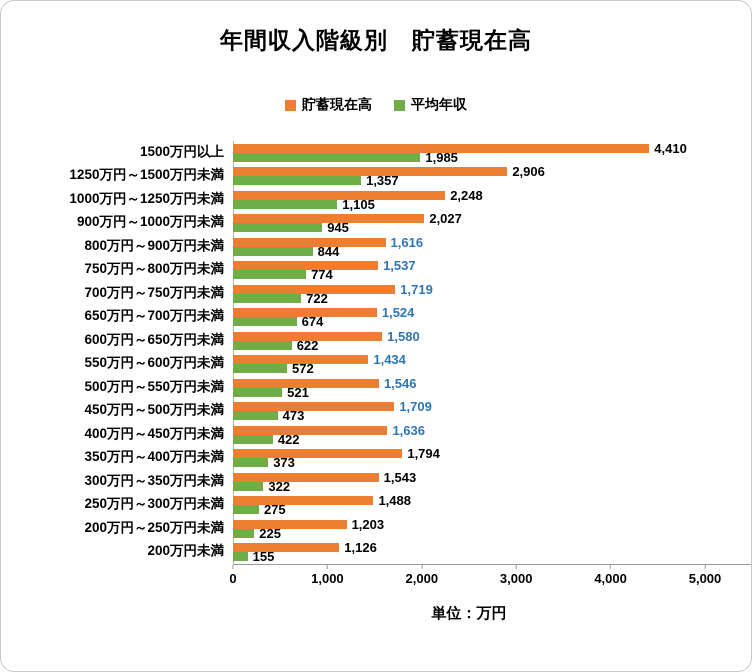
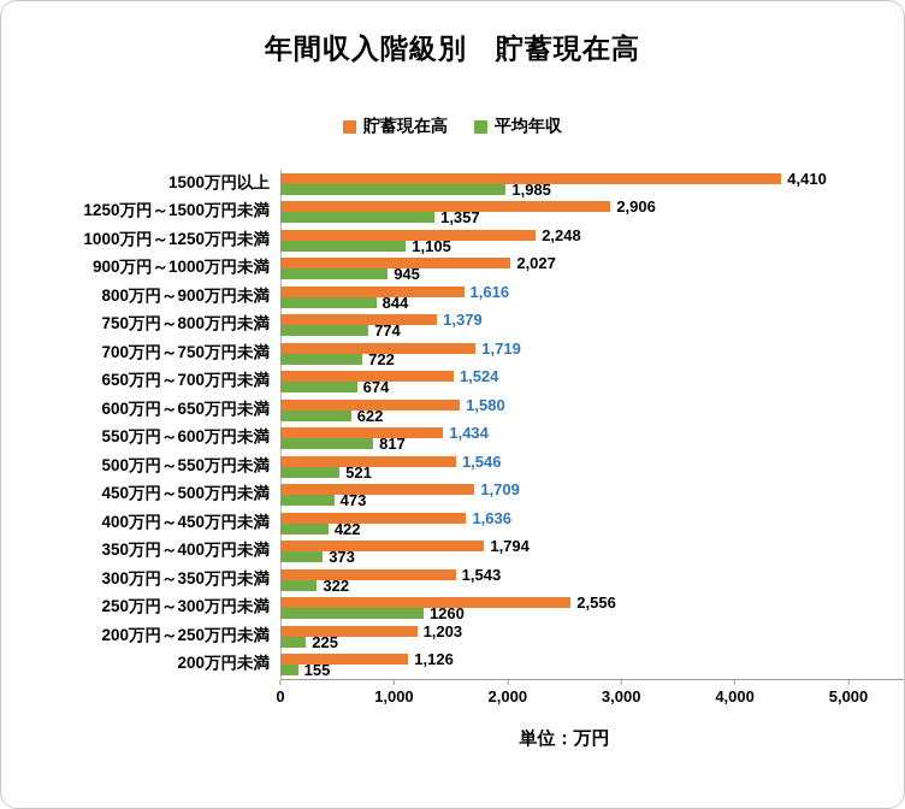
貯蓄現在高/750万円～800万円未満: 1,537 -> 1,379
平均年収/550万円～600万円未満: 572 -> 817
貯蓄現在高/250万円～300万円未満: 1,488 -> 2,556
平均年収/250万円～300万円未満: 275 -> 1260
